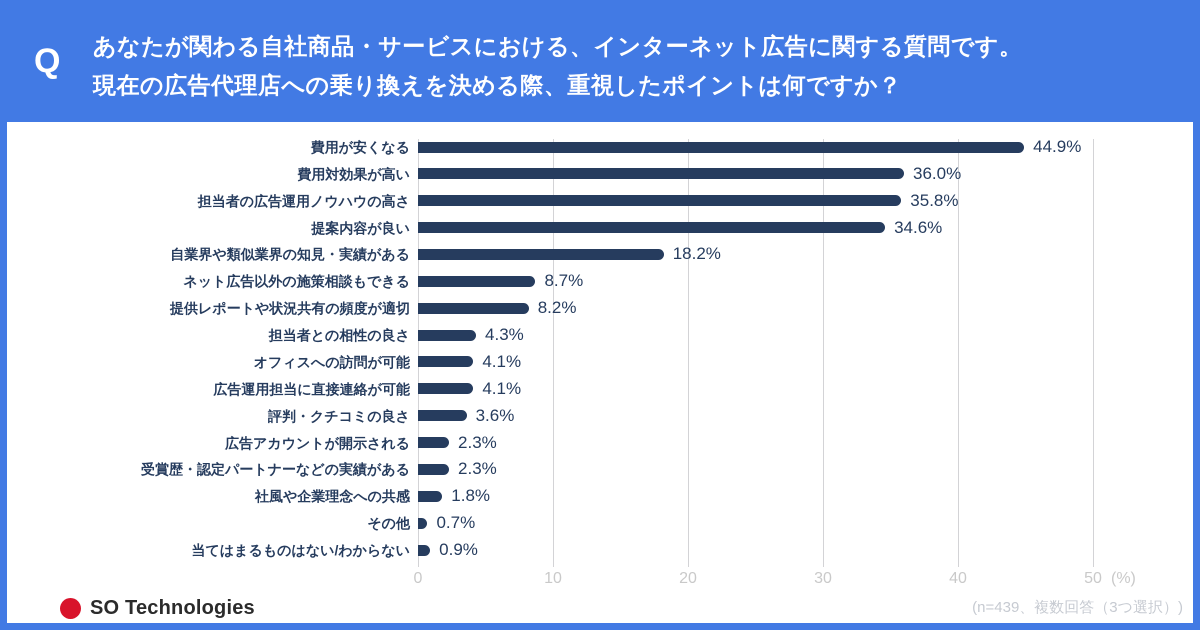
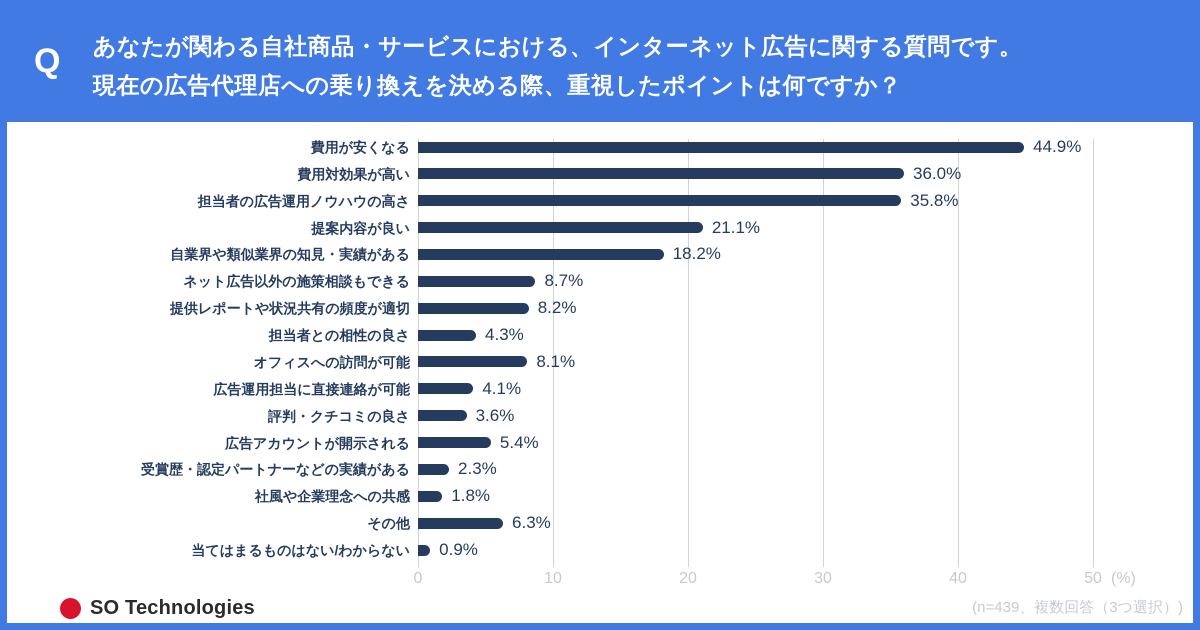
提案内容が良い: 34.6% -> 21.1%
オフィスへの訪問が可能: 4.1% -> 8.1%
広告アカウントが開示される: 2.3% -> 5.4%
その他: 0.7% -> 6.3%
